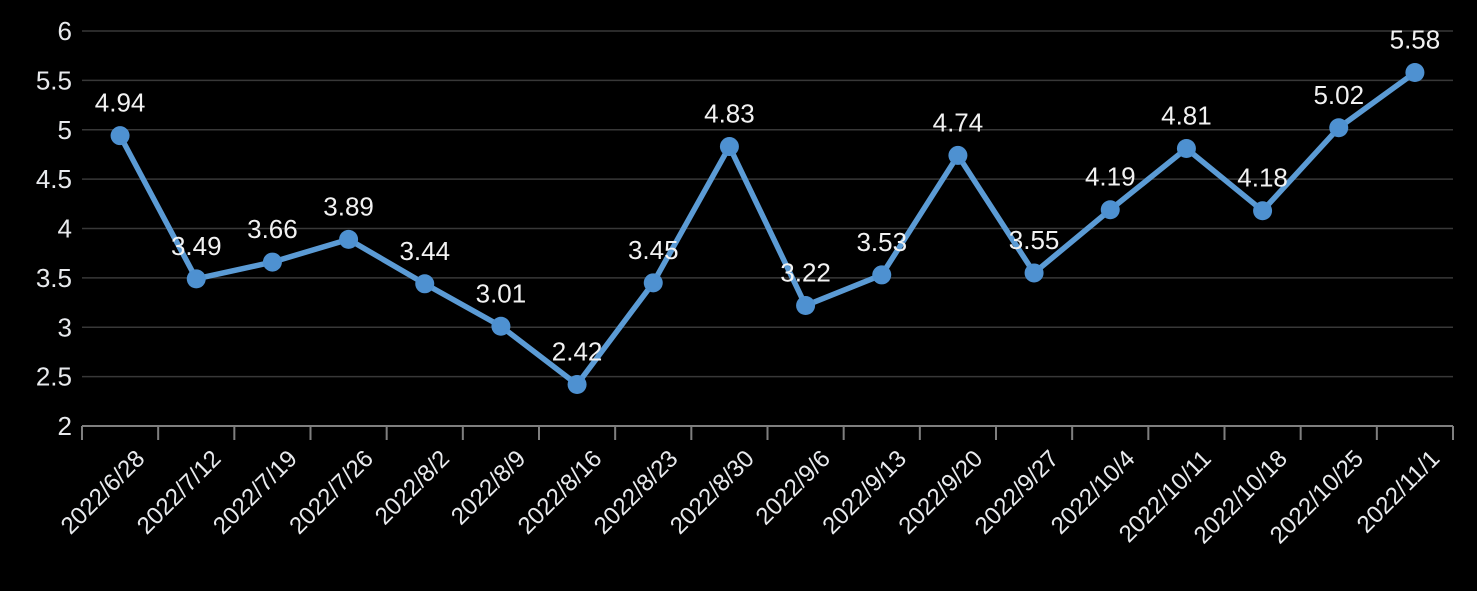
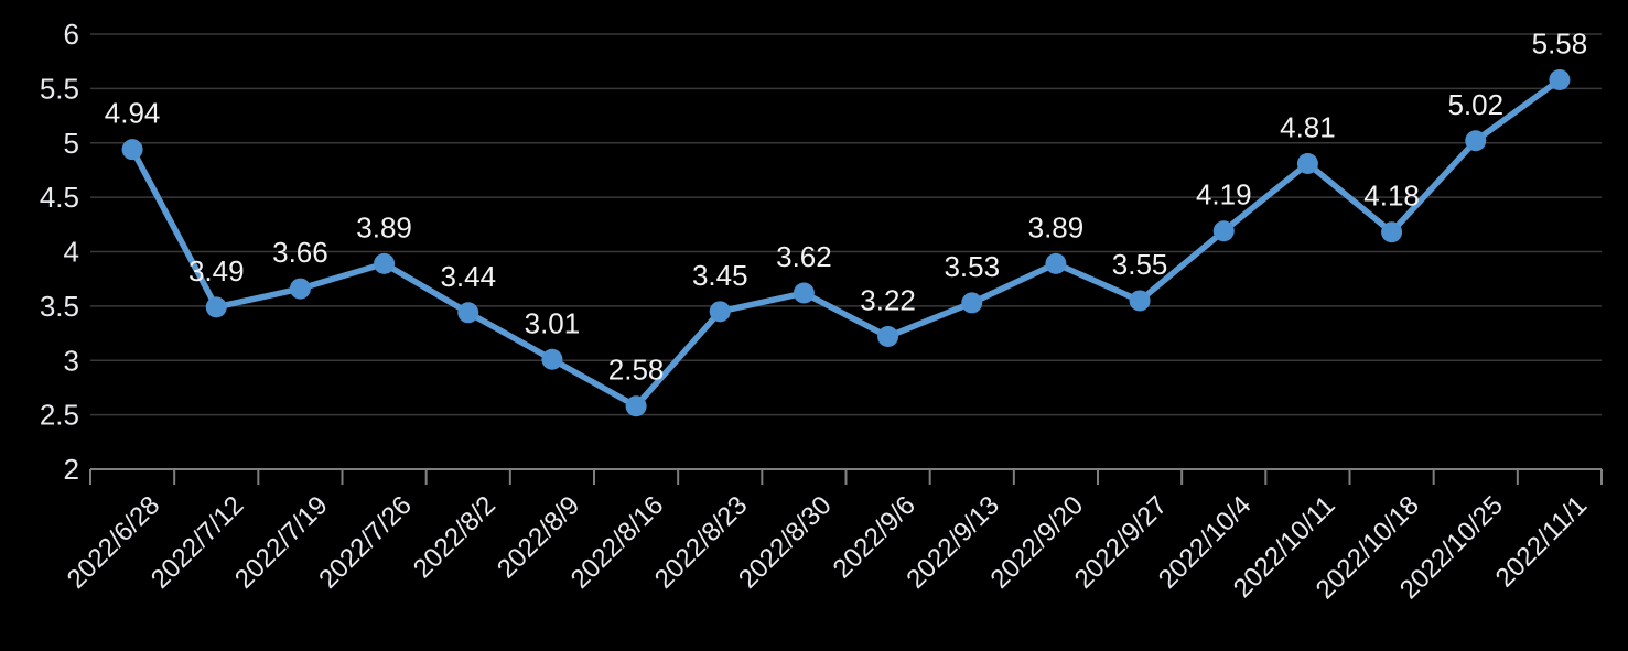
2022/8/16: 2.42 -> 2.58
2022/8/30: 4.83 -> 3.62
2022/9/20: 4.74 -> 3.89
